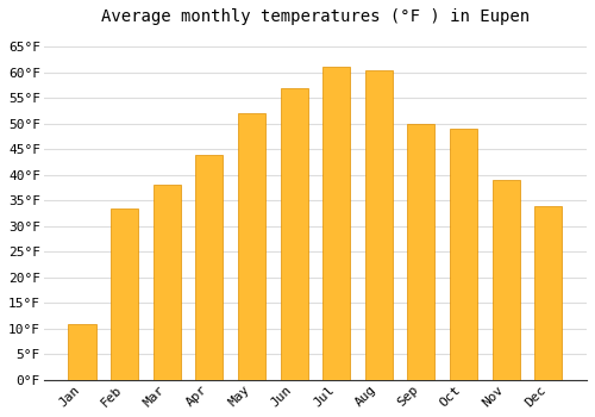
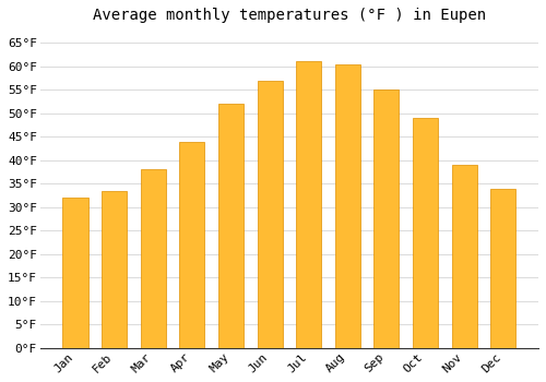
Jan: 11.0°F -> 32.0°F
Sep: 50.0°F -> 55.0°F
